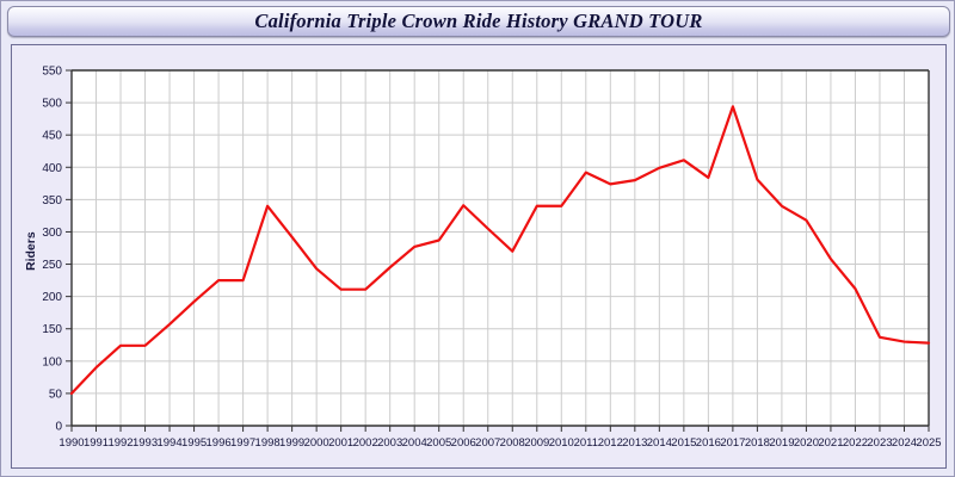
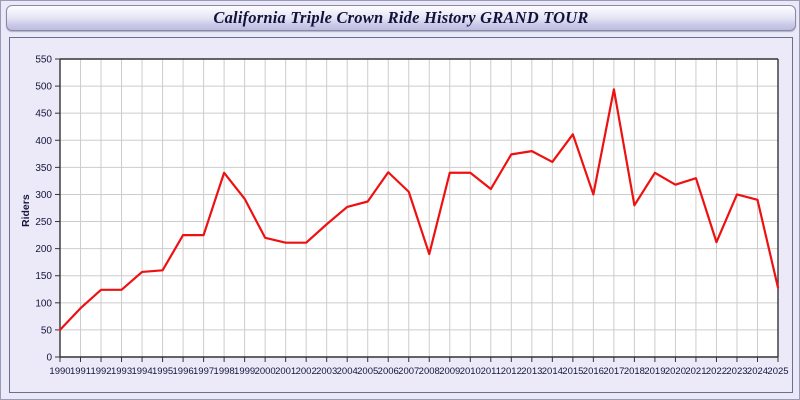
1995: 190 -> 160
2000: 240 -> 220
2008: 270 -> 190
2011: 390 -> 310
2014: 400 -> 360
2016: 380 -> 300
2018: 380 -> 280
2021: 260 -> 330
2023: 140 -> 300
2024: 130 -> 290
